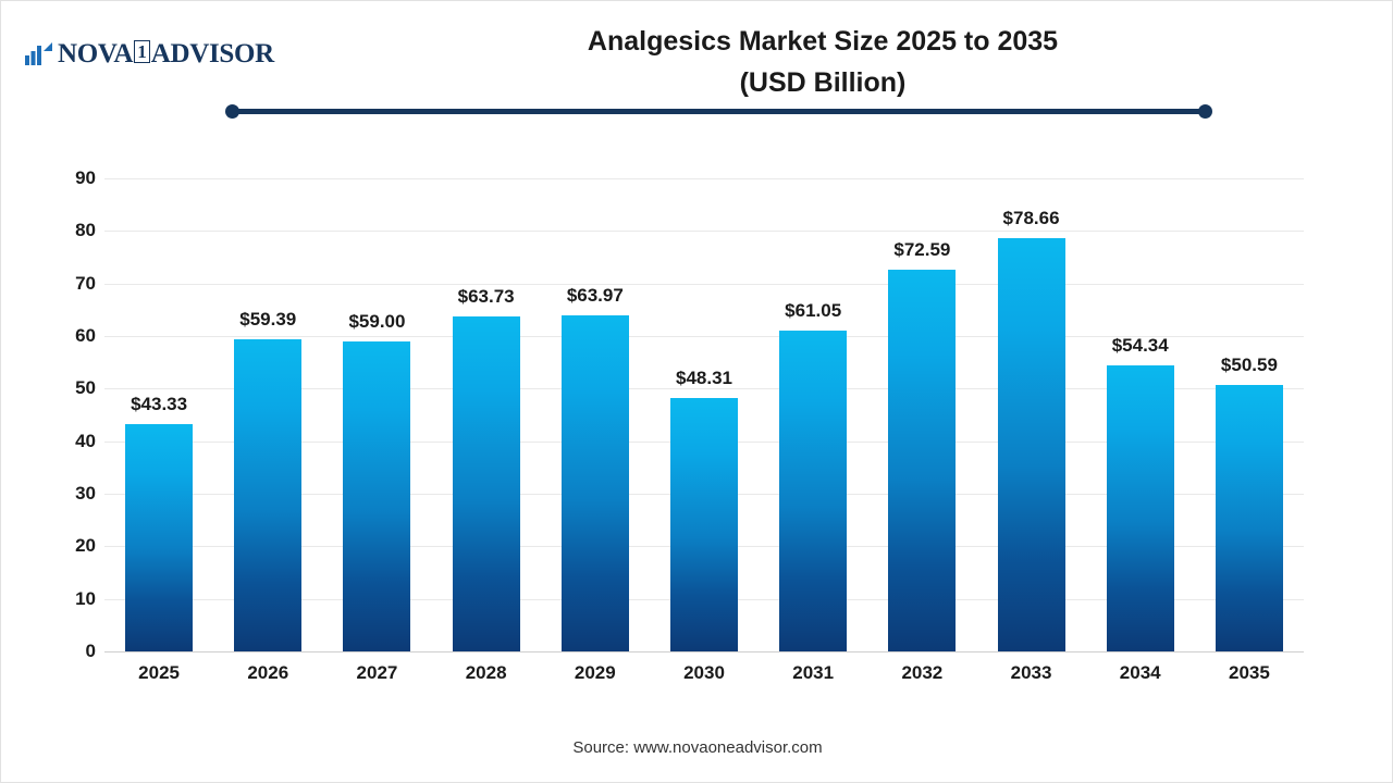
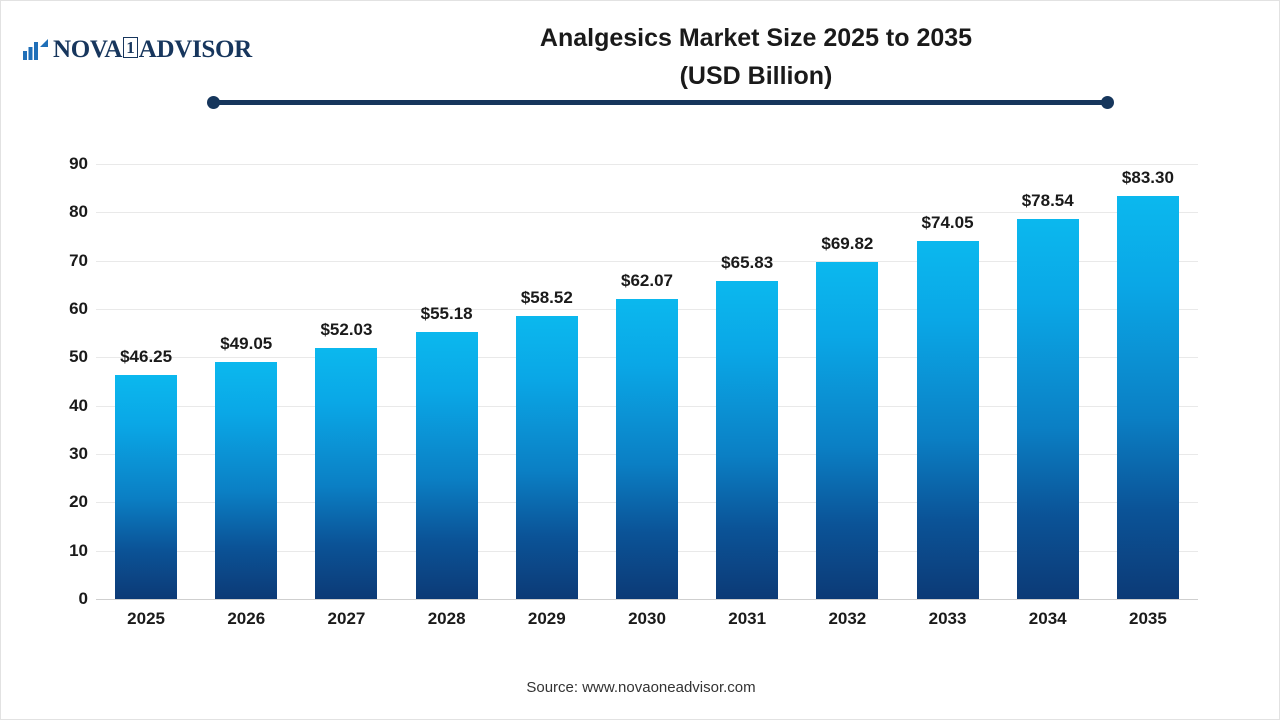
2025: $43.33 -> $46.25
2026: $59.39 -> $49.05
2027: $59.00 -> $52.03
2028: $63.73 -> $55.18
2029: $63.97 -> $58.52
2030: $48.31 -> $62.07
2031: $61.05 -> $65.83
2032: $72.59 -> $69.82
2033: $78.66 -> $74.05
2034: $54.34 -> $78.54
2035: $50.59 -> $83.30
